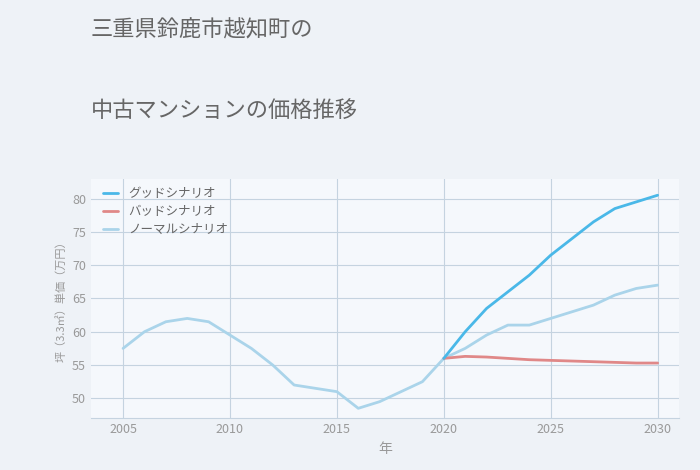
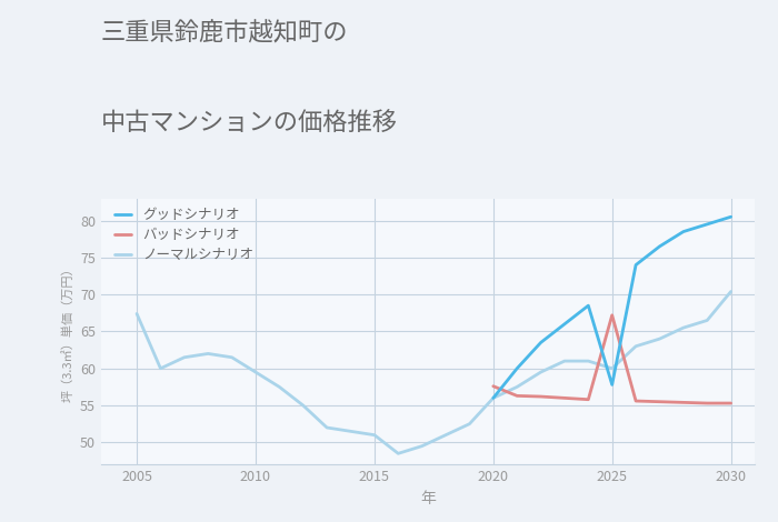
ノーマルシナリオ/2005: 57.5 -> 67.4
バッドシナリオ/2020: 56.0 -> 57.6
グッドシナリオ/2025: 71.5 -> 57.8
バッドシナリオ/2025: 55.7 -> 67.2
ノーマルシナリオ/2025: 62.0 -> 60.0
ノーマルシナリオ/2030: 67.0 -> 70.4
